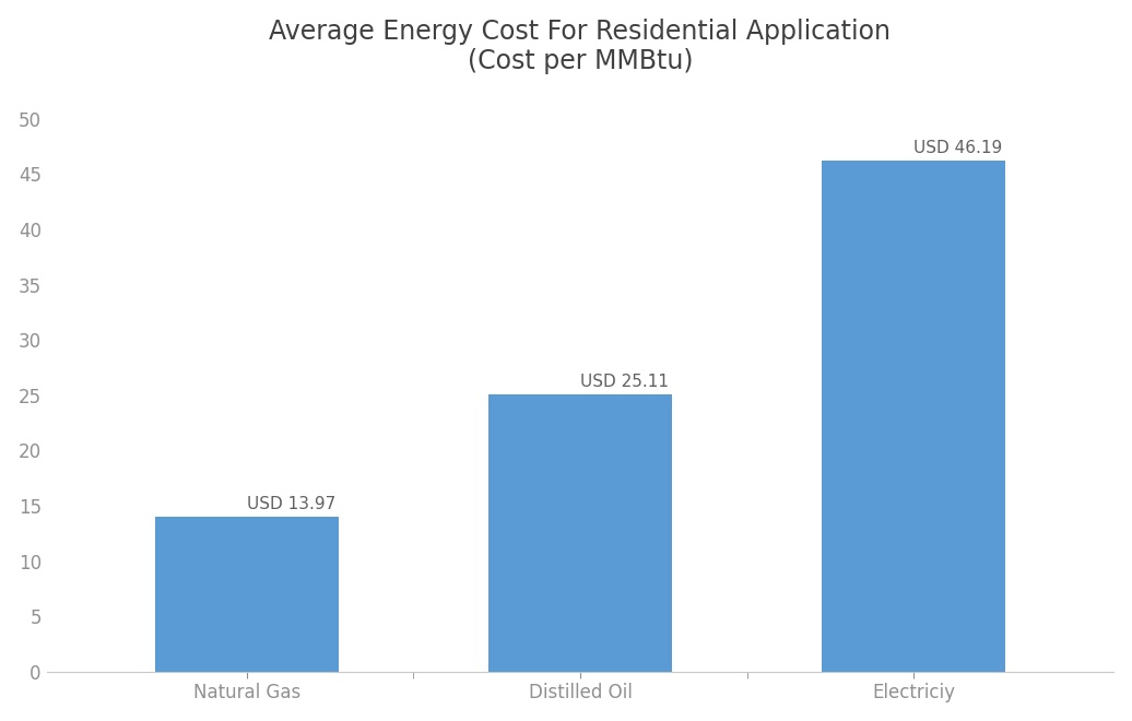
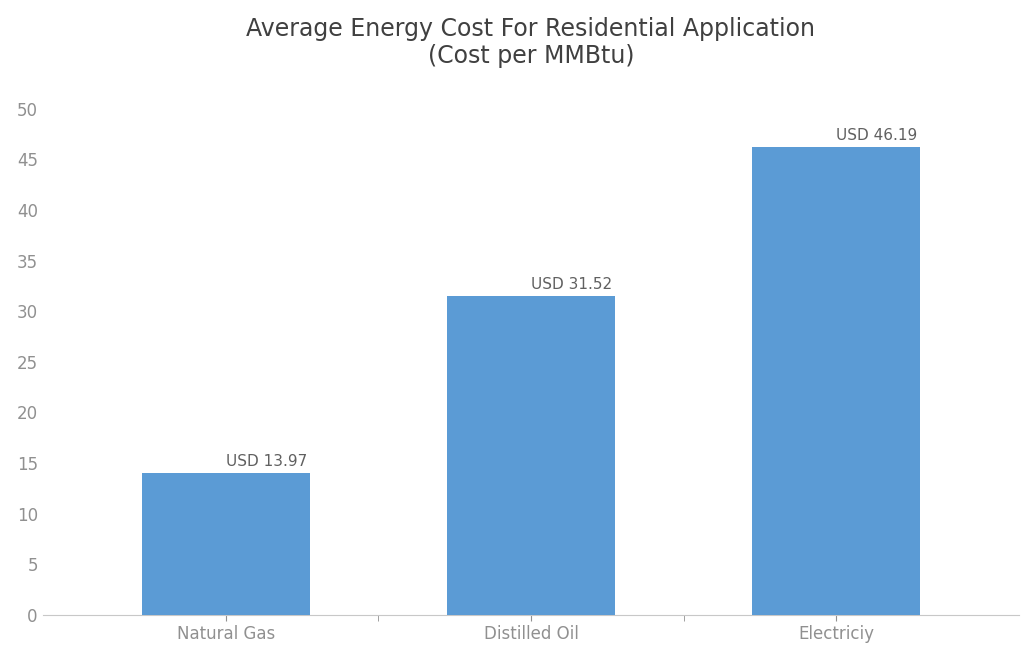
Distilled Oil: 25.11 -> 31.52
